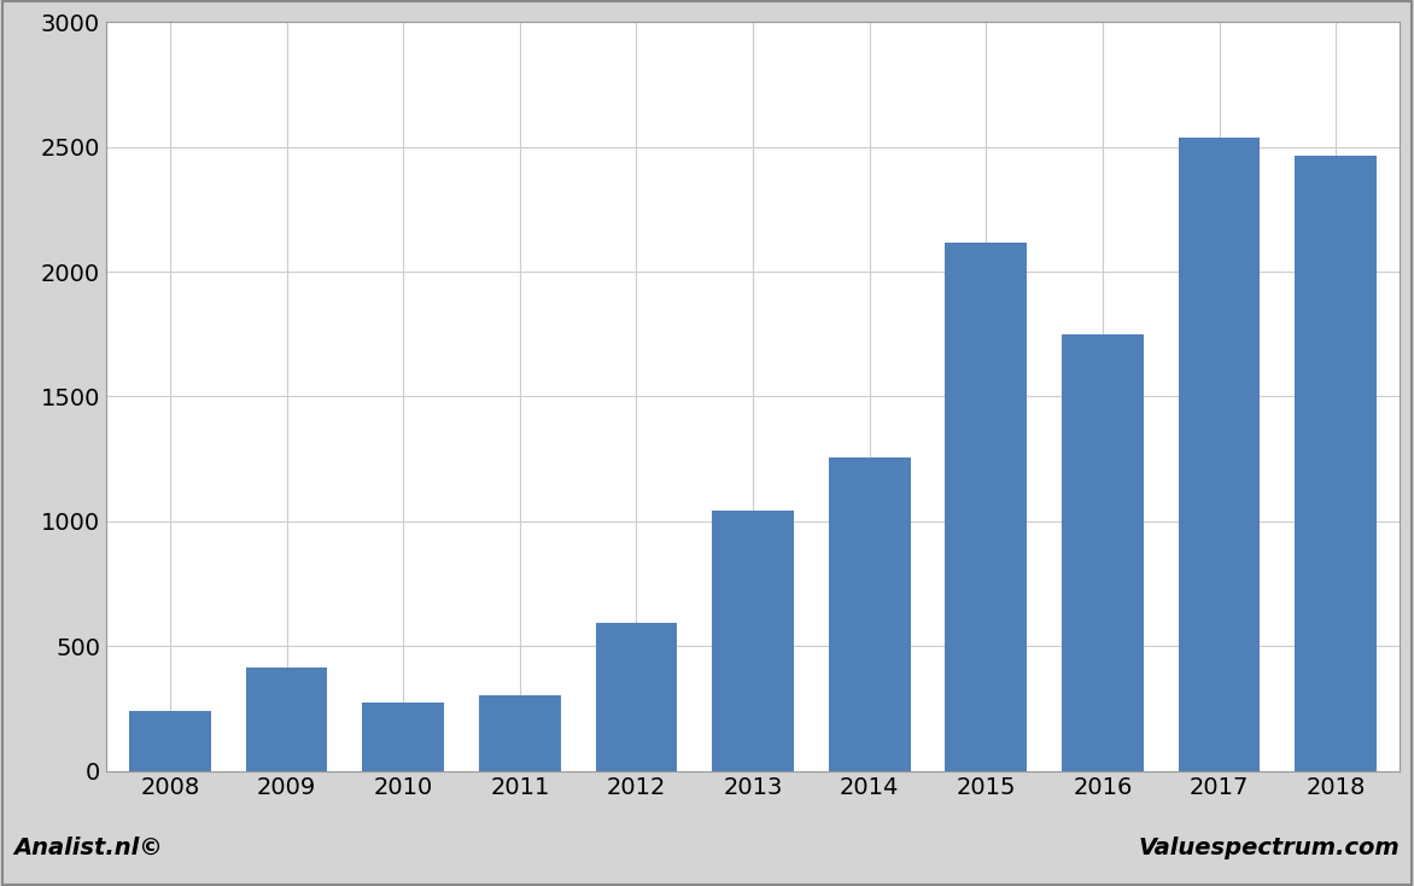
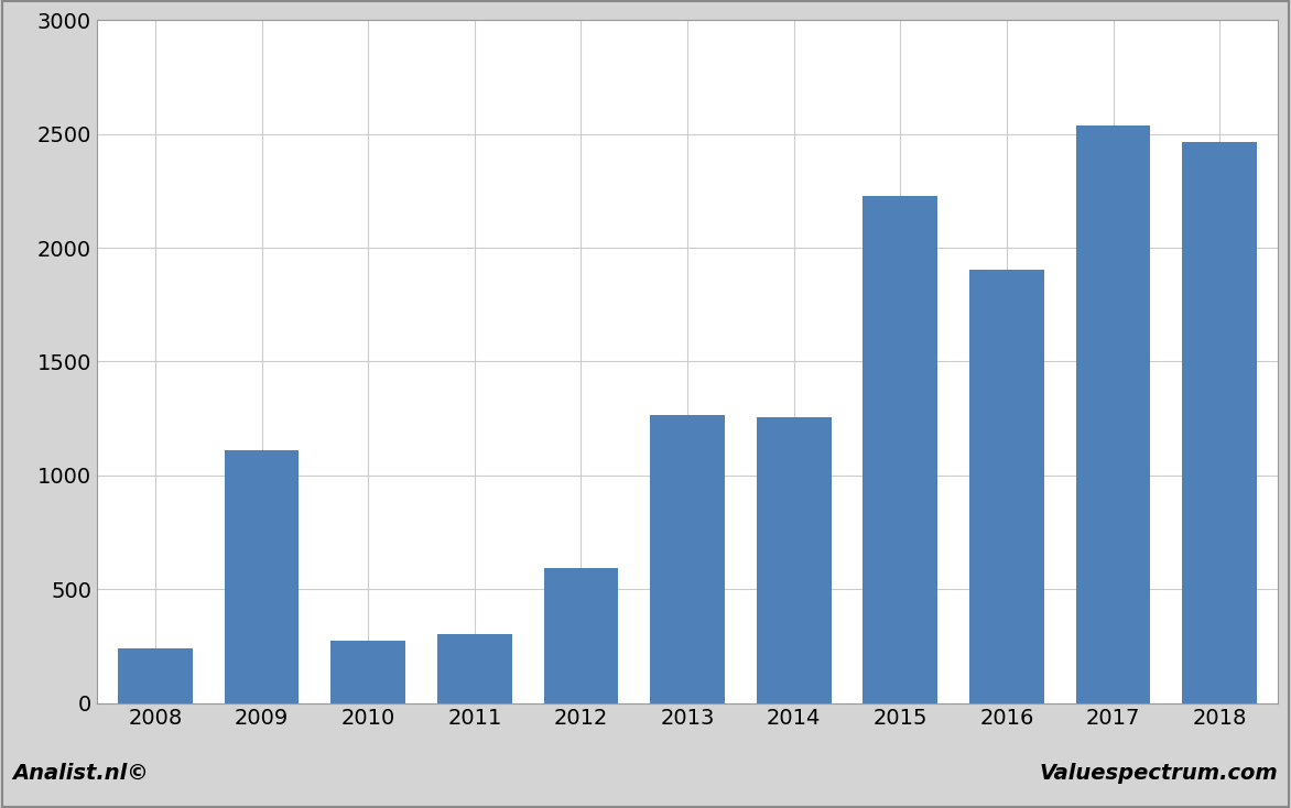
2009: 415 -> 1110
2013: 1045 -> 1265
2015: 2115 -> 2230
2016: 1750 -> 1905
